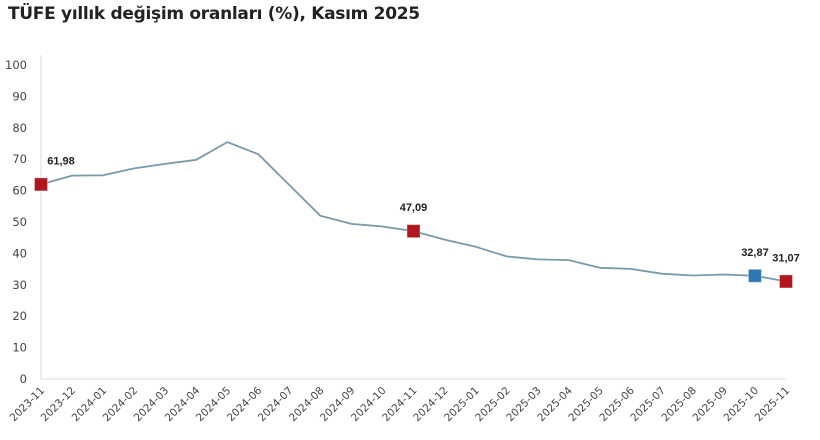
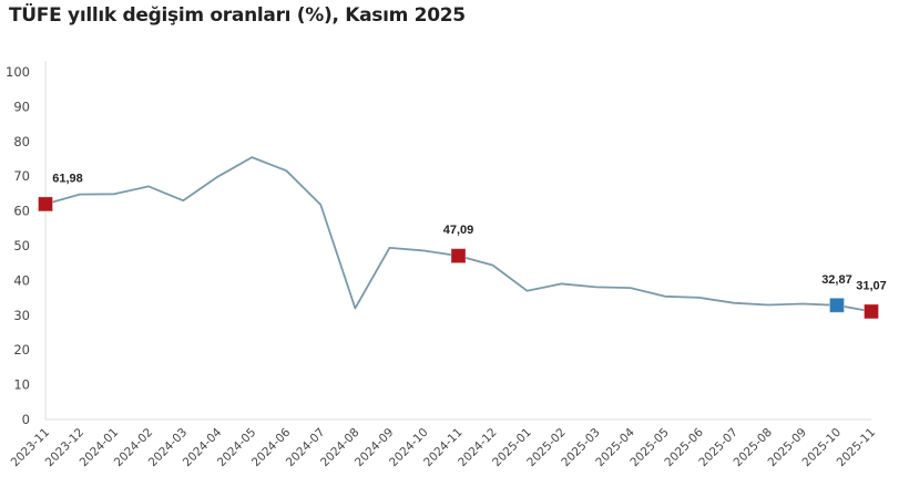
2024-03: 68 -> 63
2024-08: 52 -> 32
2025-01: 42 -> 37
